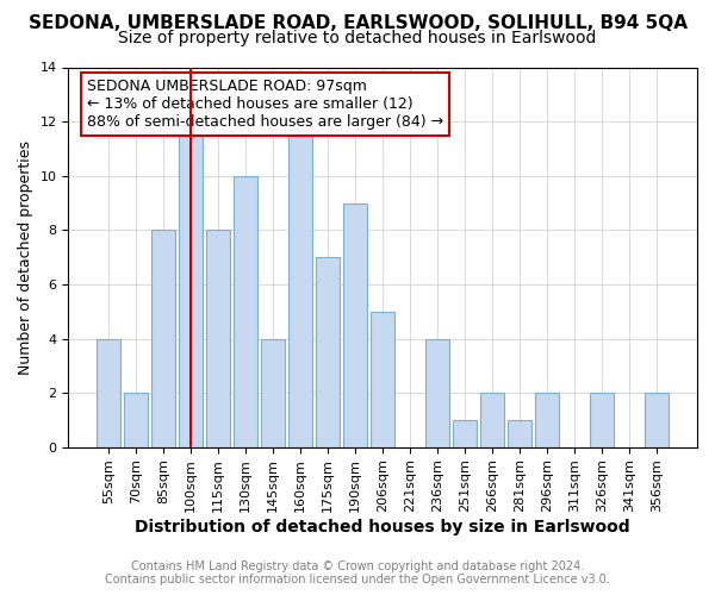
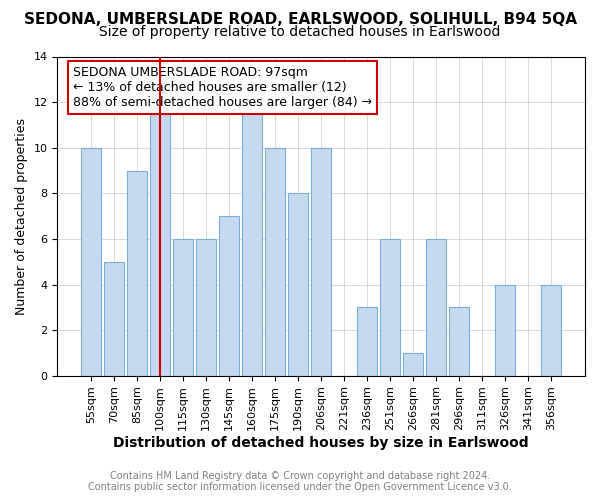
55sqm: 4 -> 10
70sqm: 2 -> 5
85sqm: 8 -> 9
115sqm: 8 -> 6
130sqm: 10 -> 6
145sqm: 4 -> 7
175sqm: 7 -> 10
190sqm: 9 -> 8
206sqm: 5 -> 10
236sqm: 4 -> 3
251sqm: 1 -> 6
266sqm: 2 -> 1
281sqm: 1 -> 6
296sqm: 2 -> 3
326sqm: 2 -> 4
356sqm: 2 -> 4
